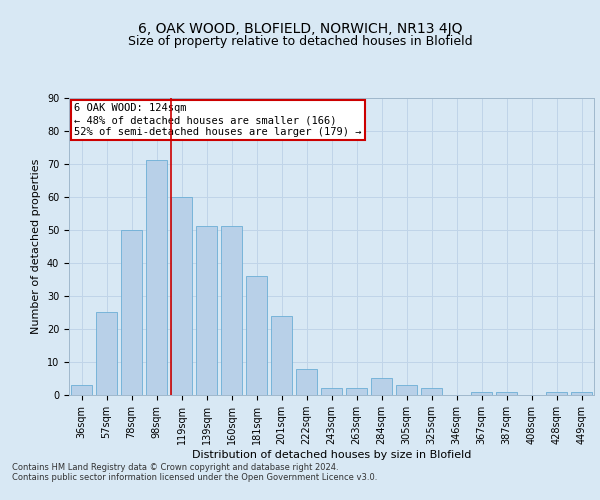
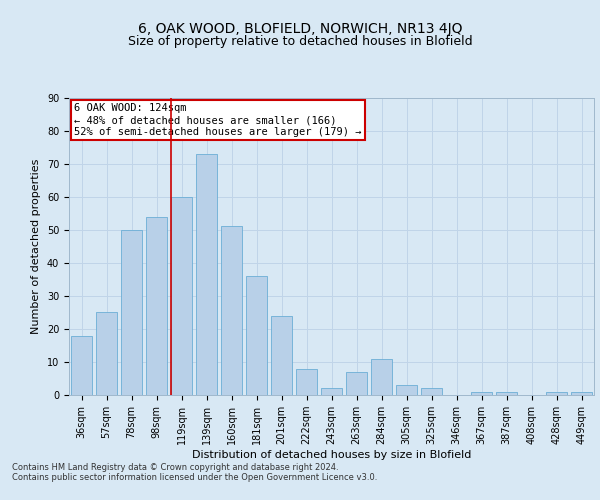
36sqm: 3 -> 18
98sqm: 71 -> 54
139sqm: 51 -> 73
263sqm: 2 -> 7
284sqm: 5 -> 11
